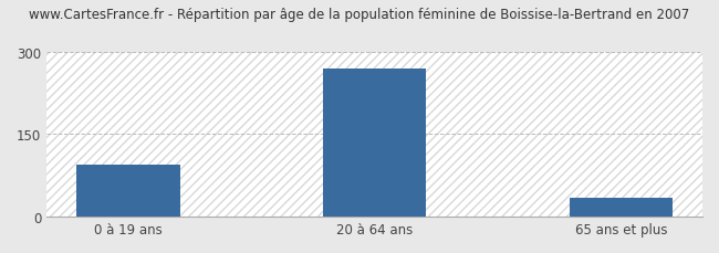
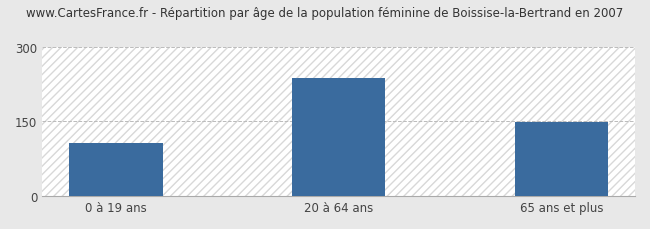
0 à 19 ans: 95 -> 107
20 à 64 ans: 270 -> 238
65 ans et plus: 35 -> 148
